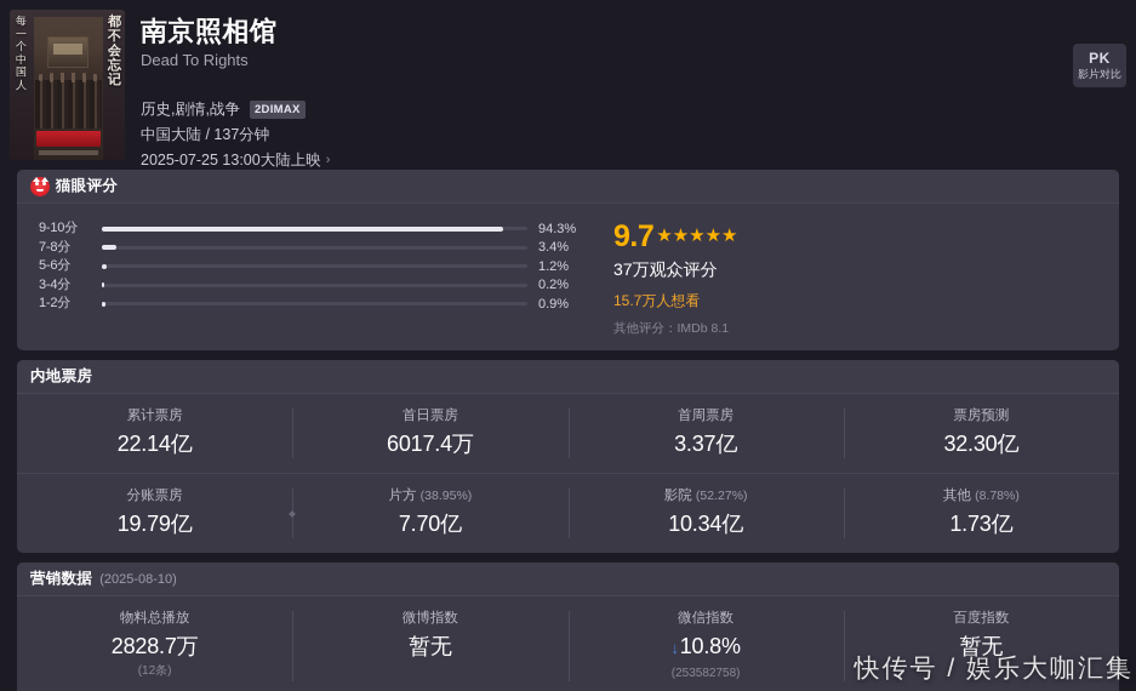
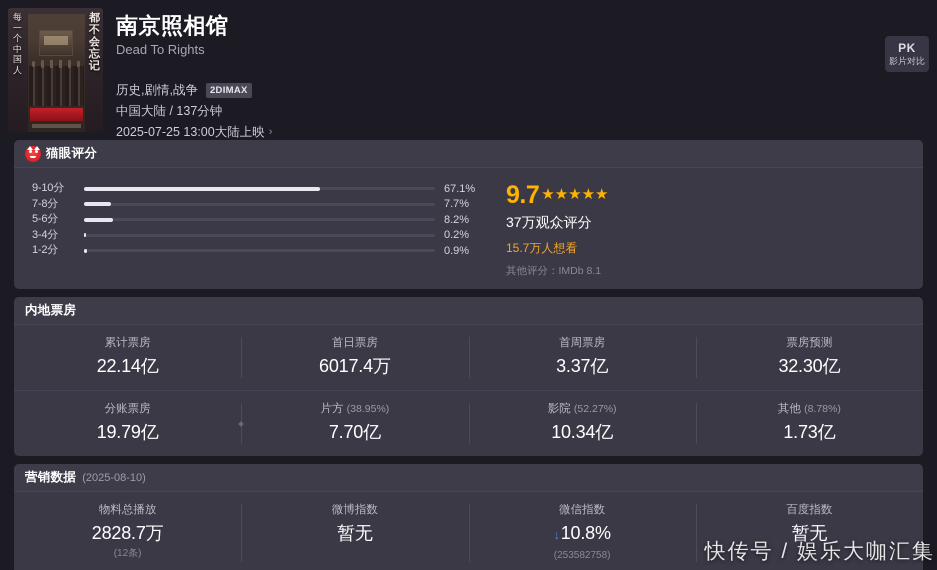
9-10分: 94.3% -> 67.1%
7-8分: 3.4% -> 7.7%
5-6分: 1.2% -> 8.2%
